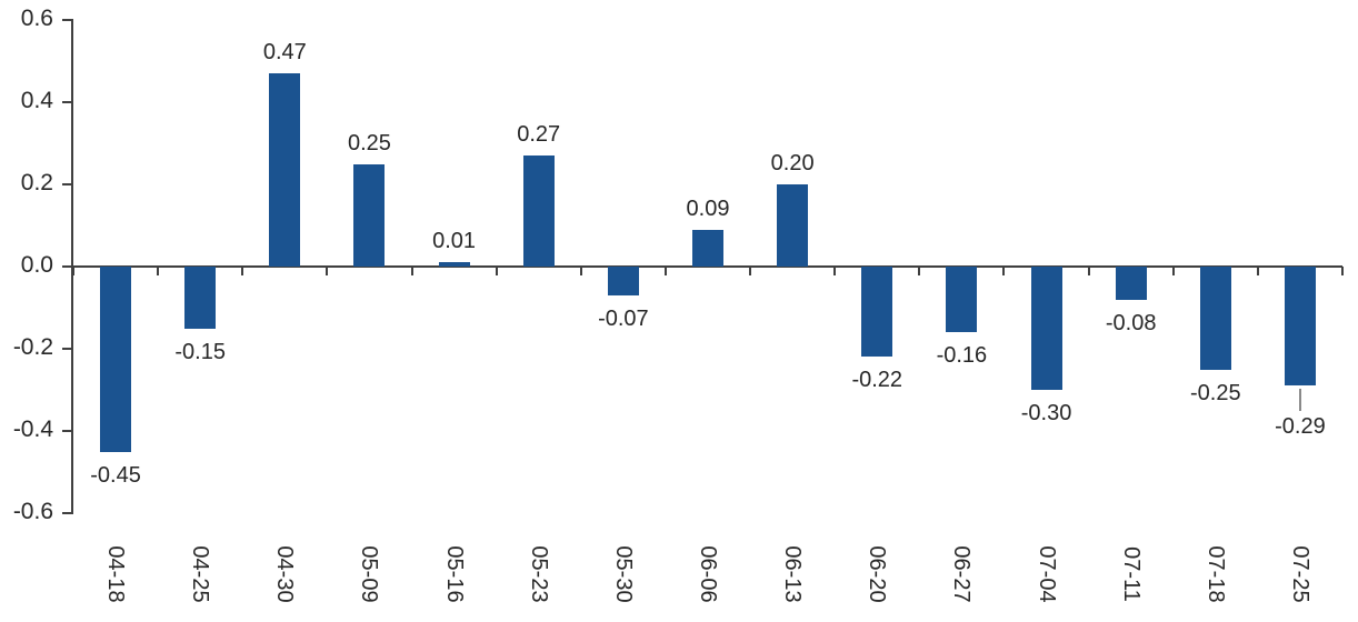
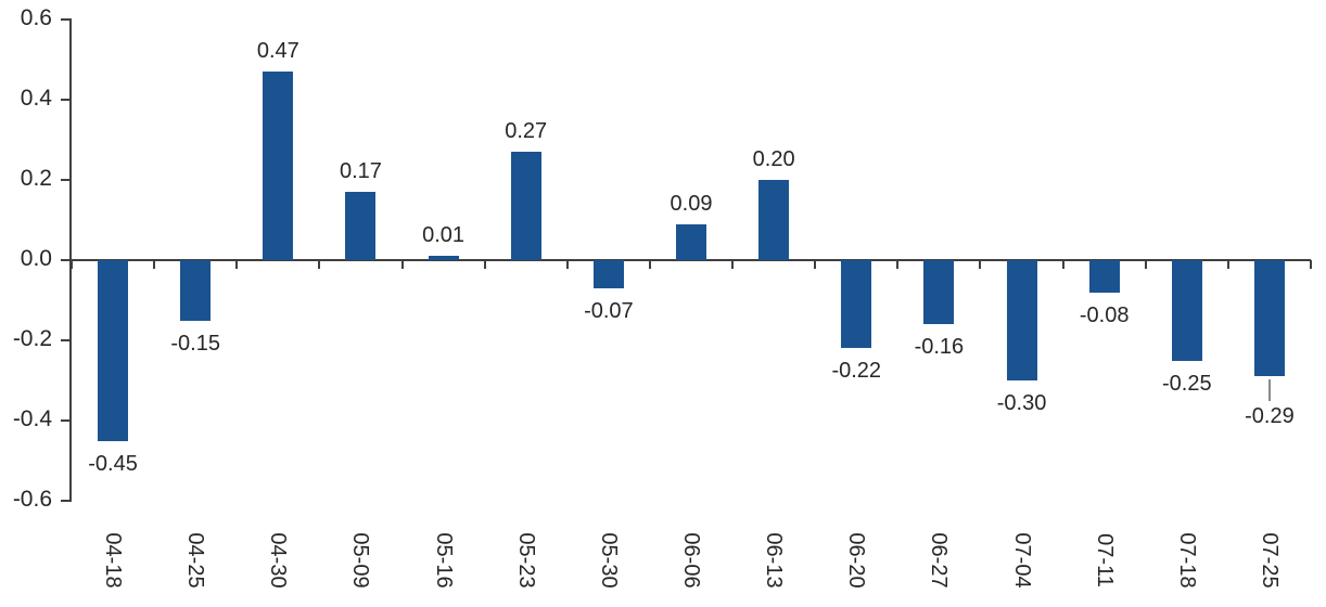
05-09: 0.25 -> 0.17
